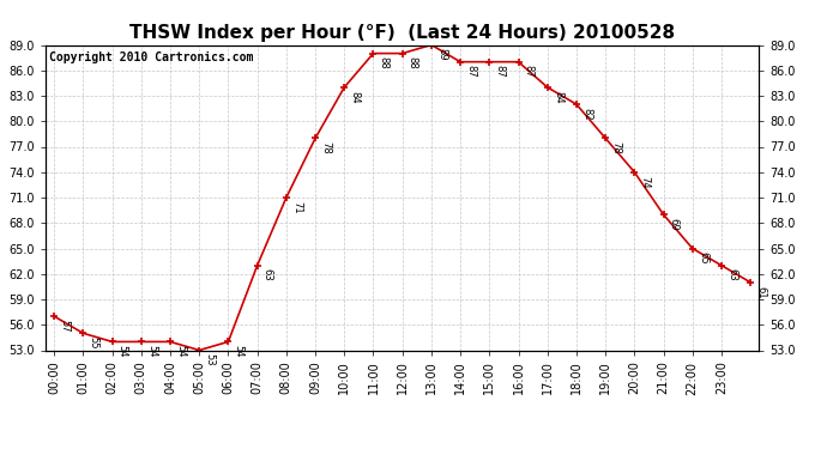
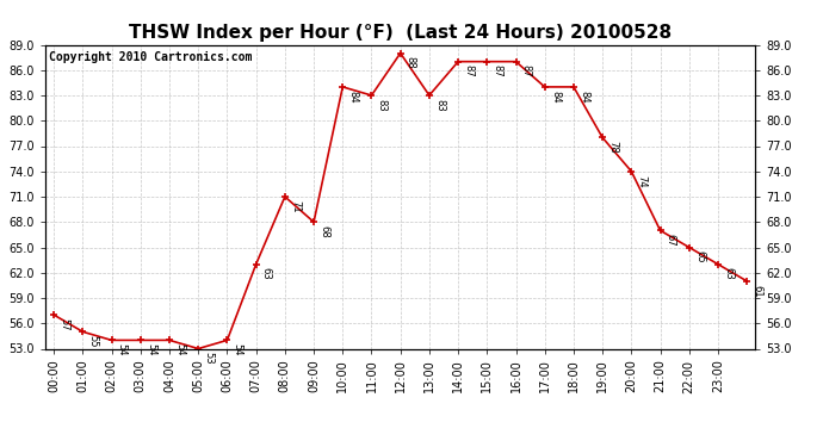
09:00: 78 -> 68
11:00: 88 -> 83
13:00: 89 -> 83
18:00: 82 -> 84
21:00: 69 -> 67
